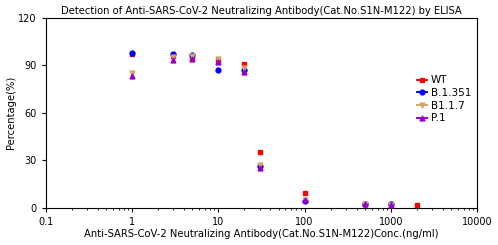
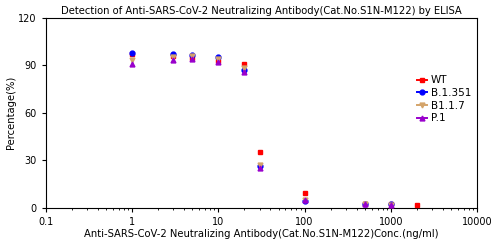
B1.1.7/1: 85 -> 93
P.1/1: 83 -> 91
B.1.351/10: 87 -> 95
